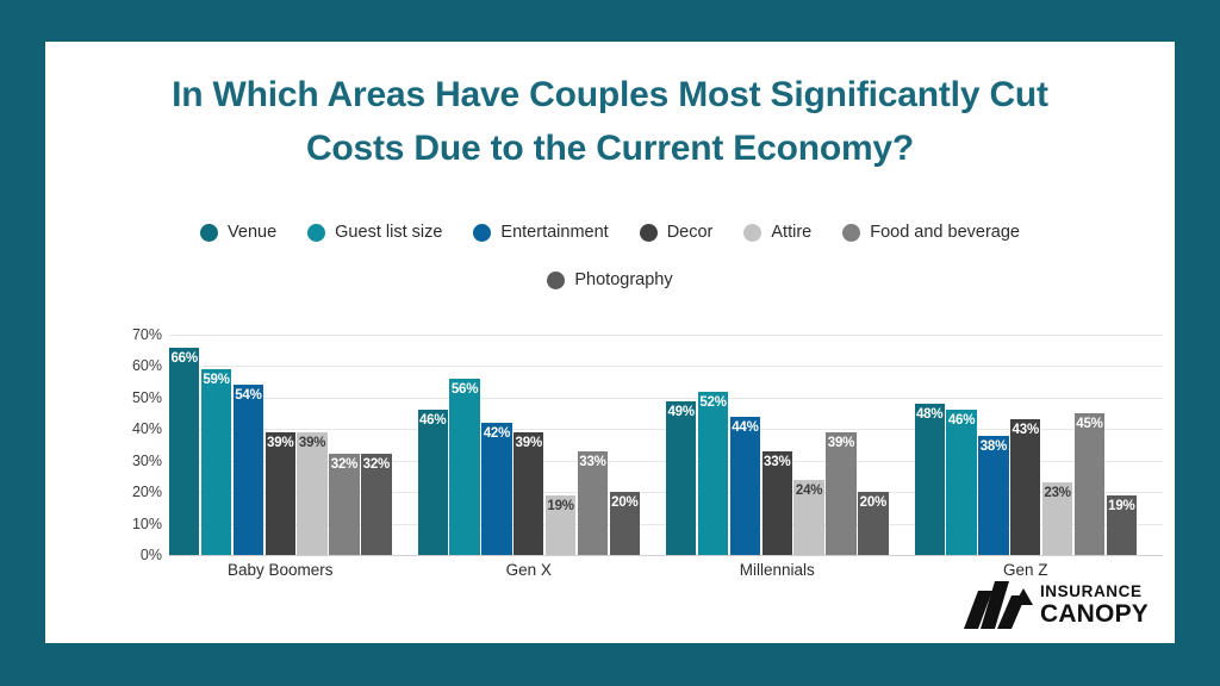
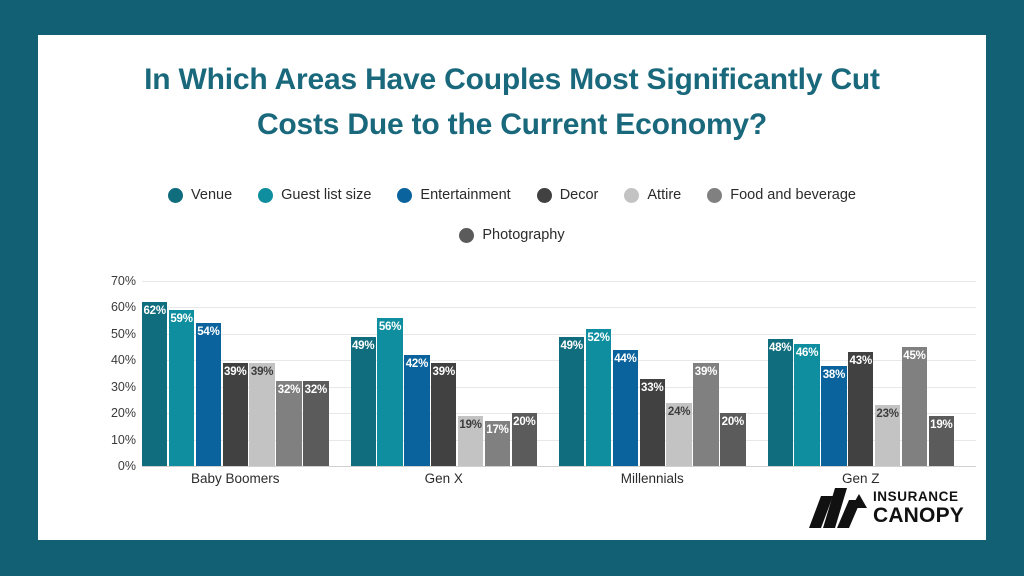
Venue/Baby Boomers: 66% -> 62%
Venue/Gen X: 46% -> 49%
Food and beverage/Gen X: 33% -> 17%
